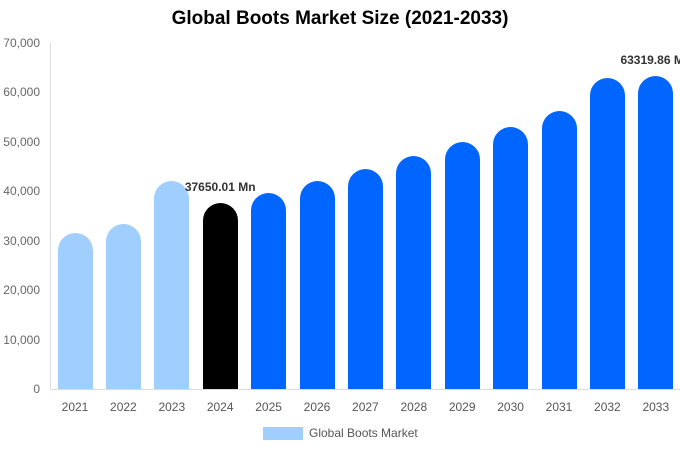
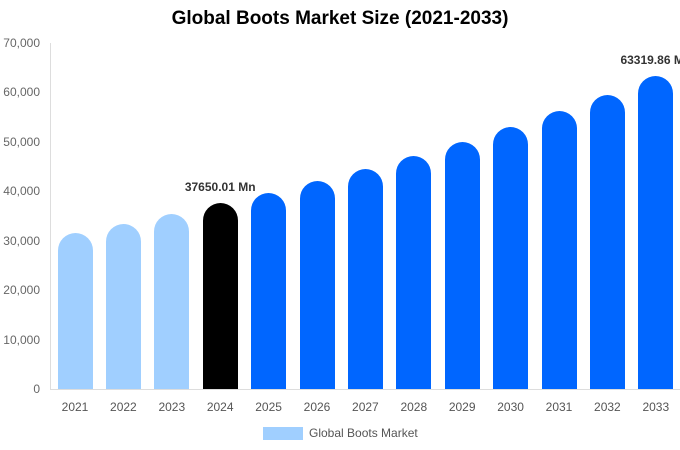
2023: 42000 -> 35000
2032: 63000 -> 59000
